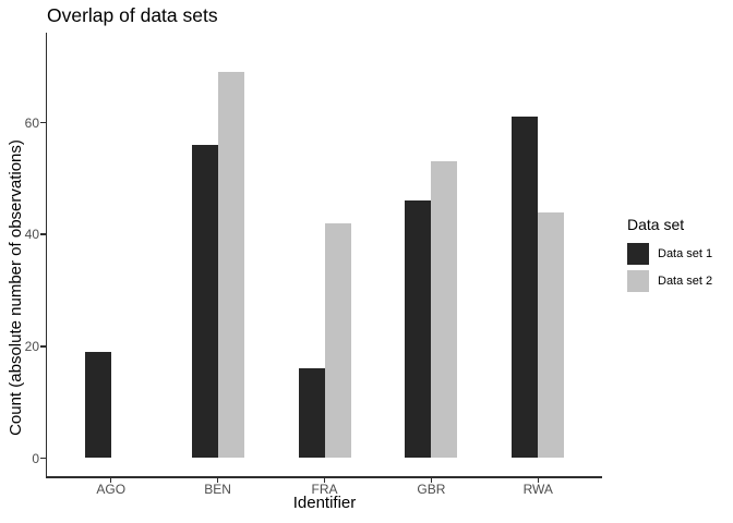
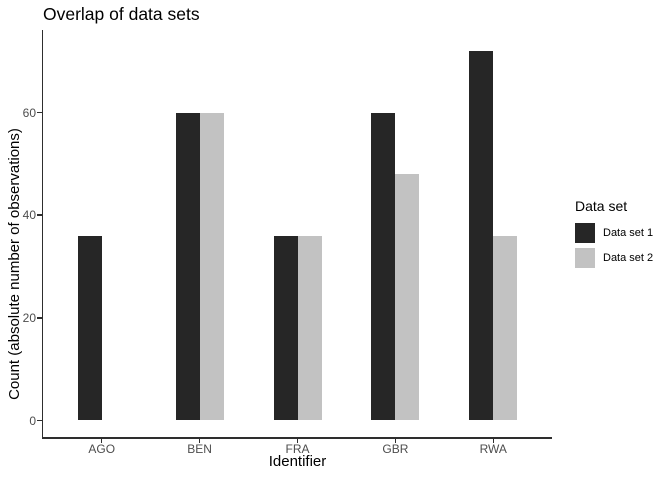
Data set 1/AGO: 19 -> 36
Data set 1/BEN: 56 -> 60
Data set 2/BEN: 69 -> 60
Data set 1/FRA: 16 -> 36
Data set 2/FRA: 42 -> 36
Data set 1/GBR: 46 -> 60
Data set 2/GBR: 53 -> 48
Data set 1/RWA: 61 -> 72
Data set 2/RWA: 44 -> 36
